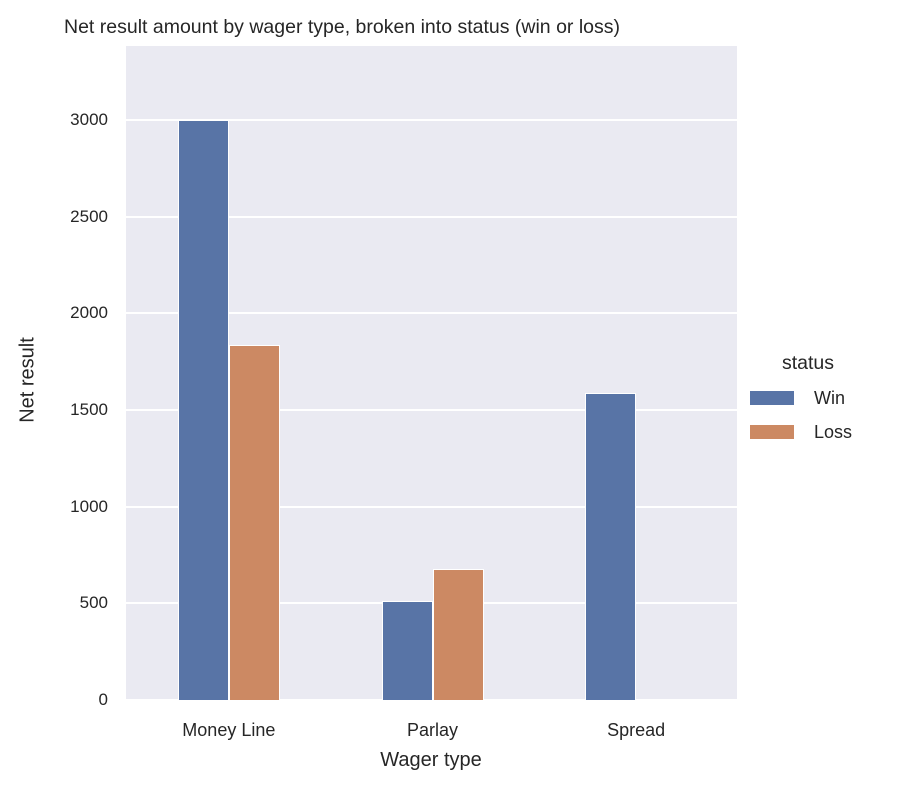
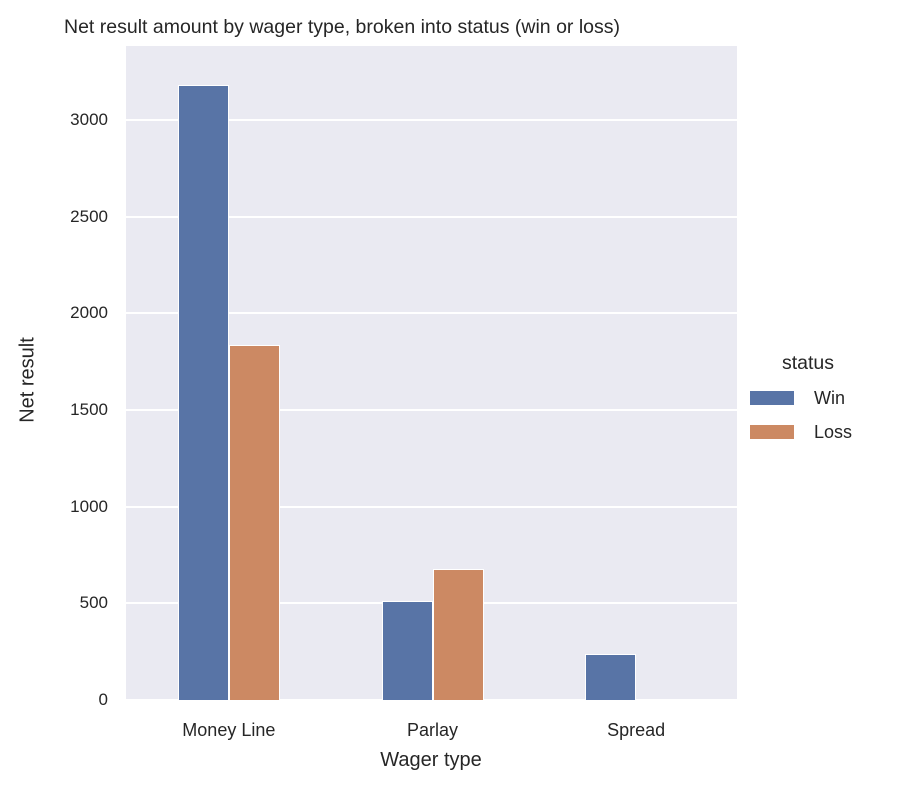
Win/Money Line: 3000 -> 3180
Win/Spread: 1590 -> 240
